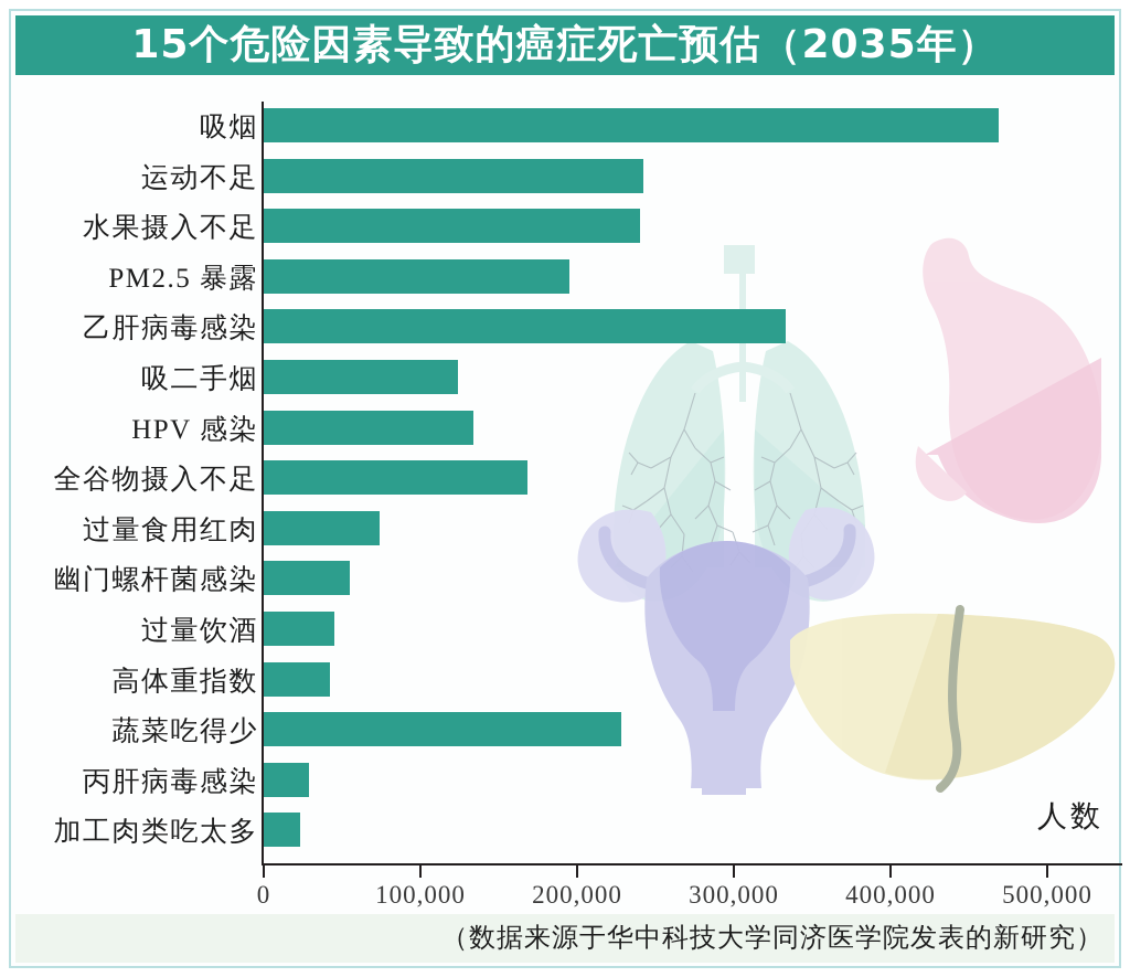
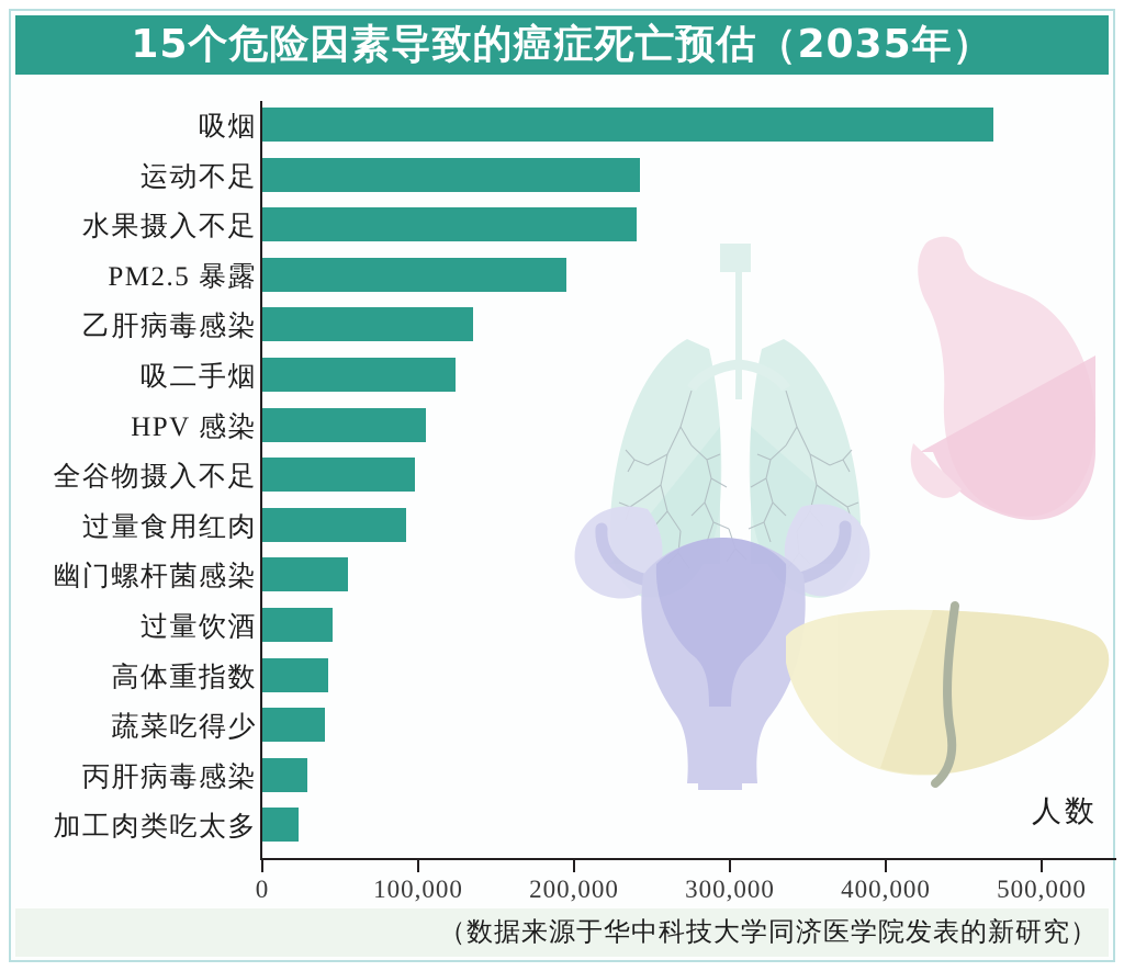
乙肝病毒感染: 333000 -> 135000
HPV 感染: 134000 -> 105000
全谷物摄入不足: 168000 -> 98000
过量食用红肉: 74000 -> 92000
蔬菜吃得少: 228000 -> 40000
